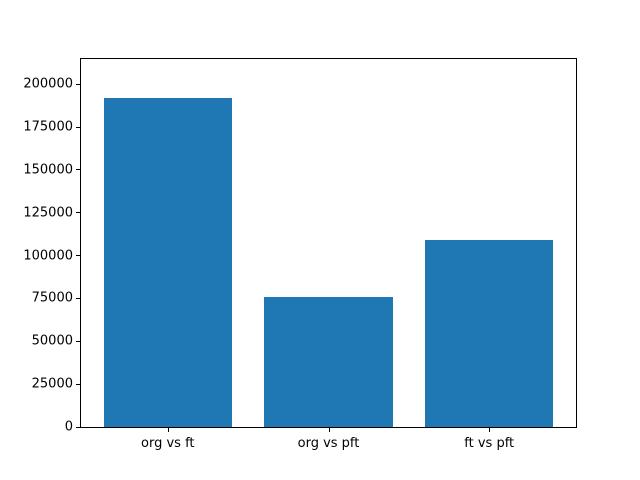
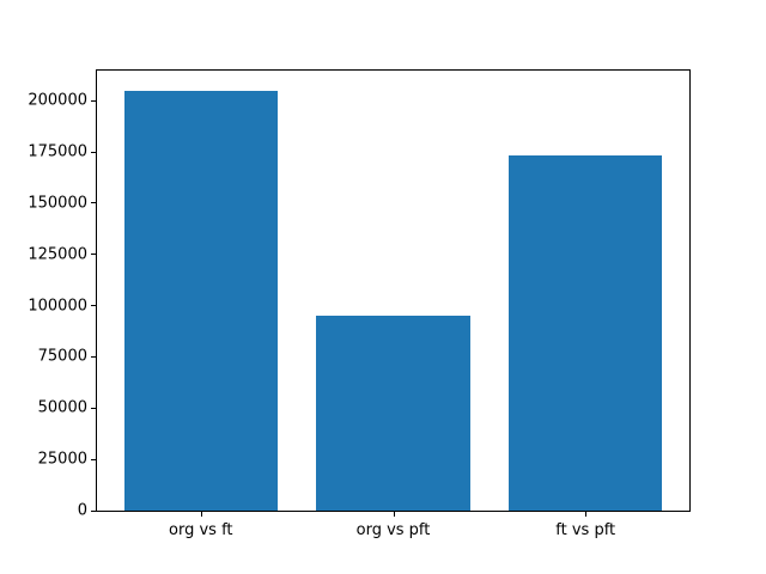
org vs ft: 192000 -> 204000
org vs pft: 76000 -> 95000
ft vs pft: 109000 -> 173000
